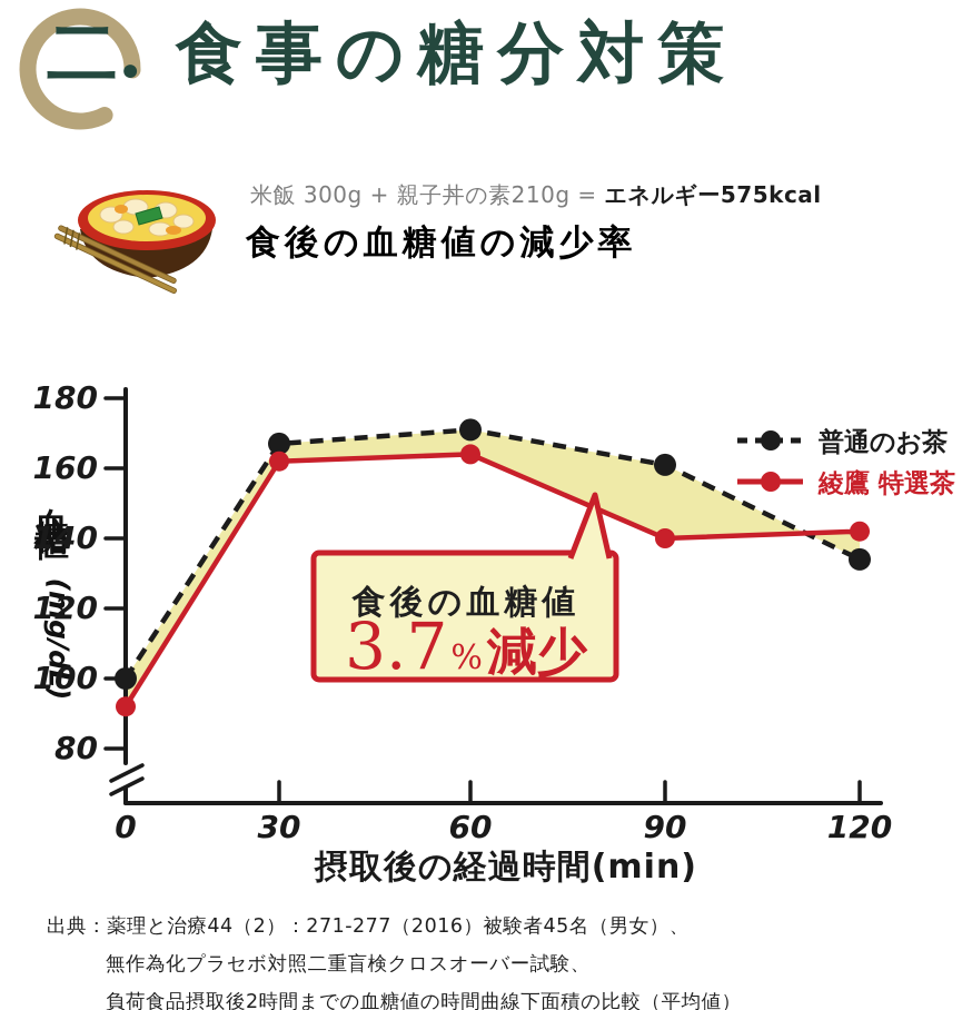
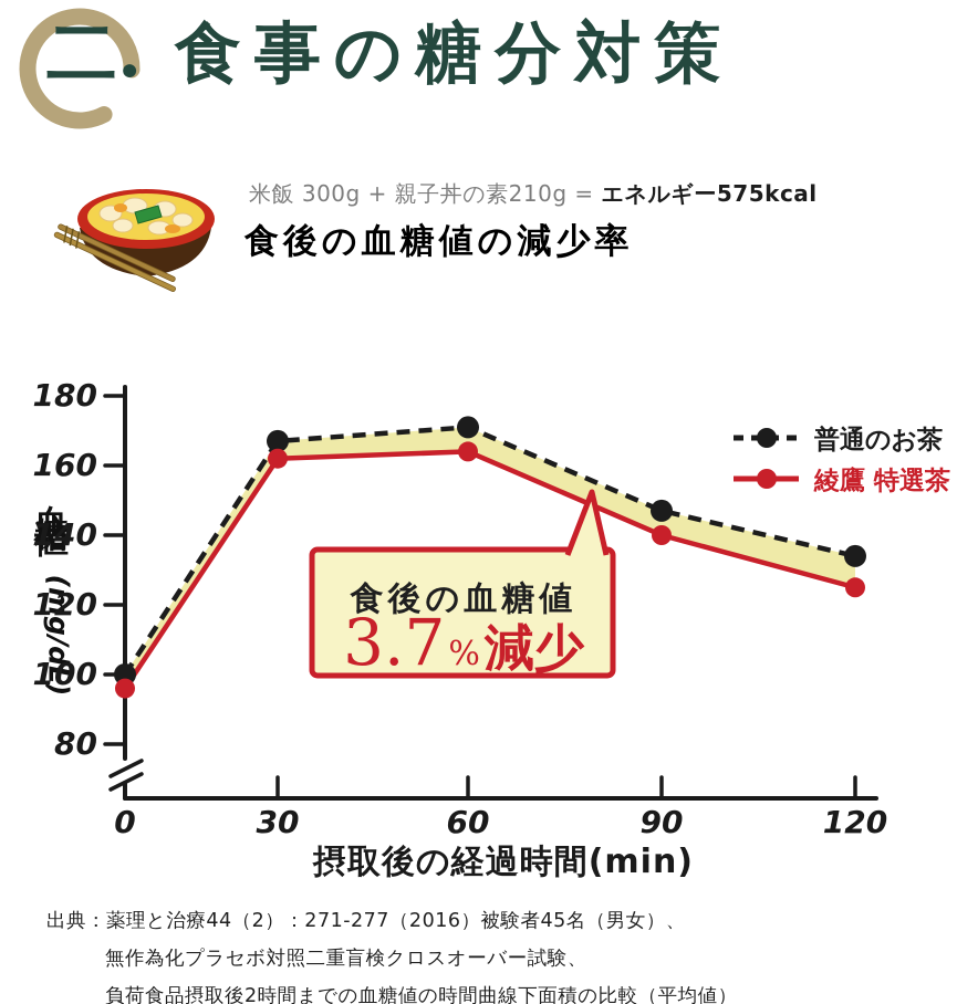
綾鷹 特選茶/0: 92 -> 96
普通のお茶/90: 161 -> 147
綾鷹 特選茶/120: 142 -> 125
